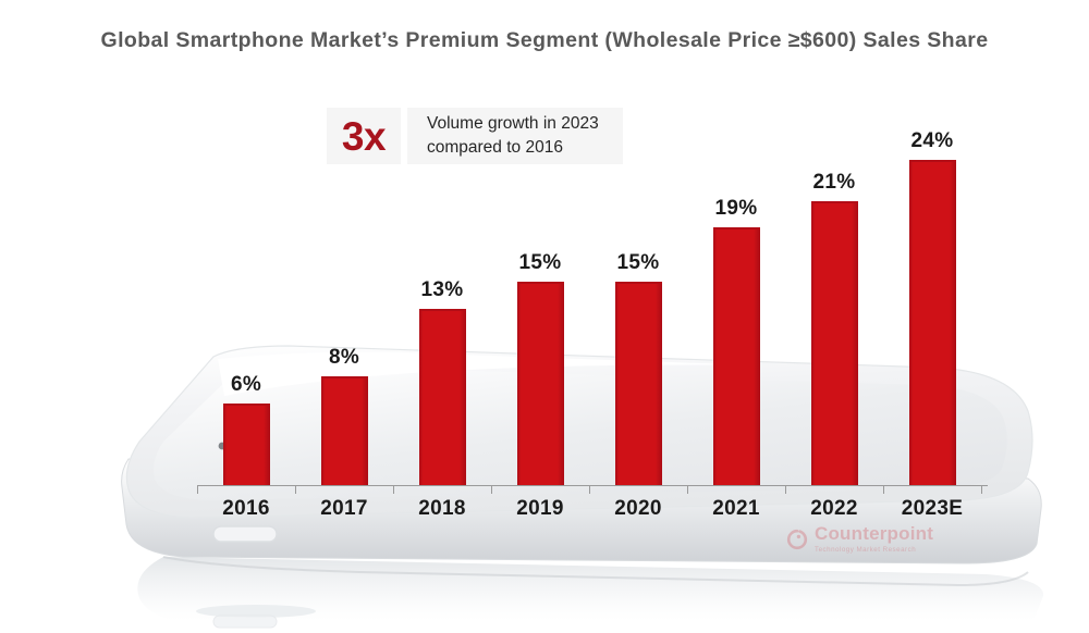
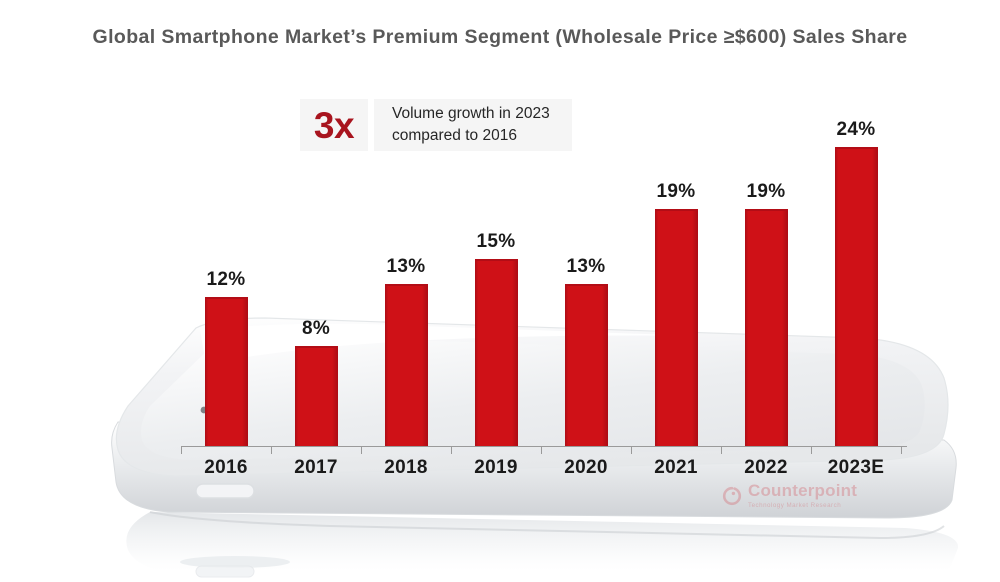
2016: 6% -> 12%
2020: 15% -> 13%
2022: 21% -> 19%
